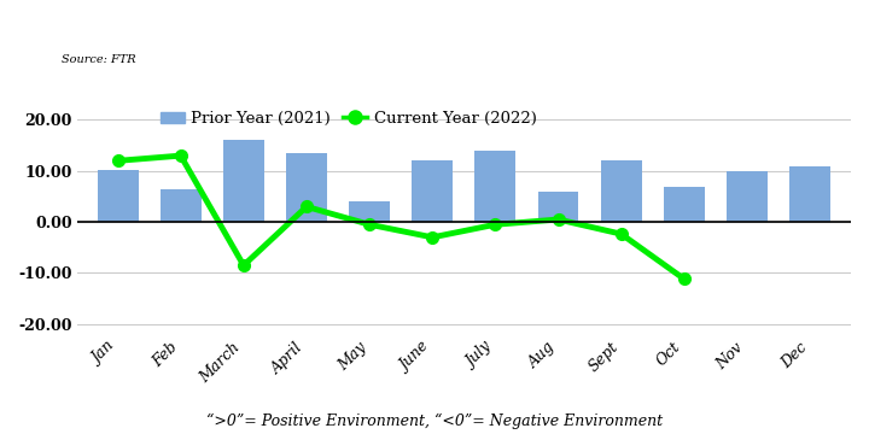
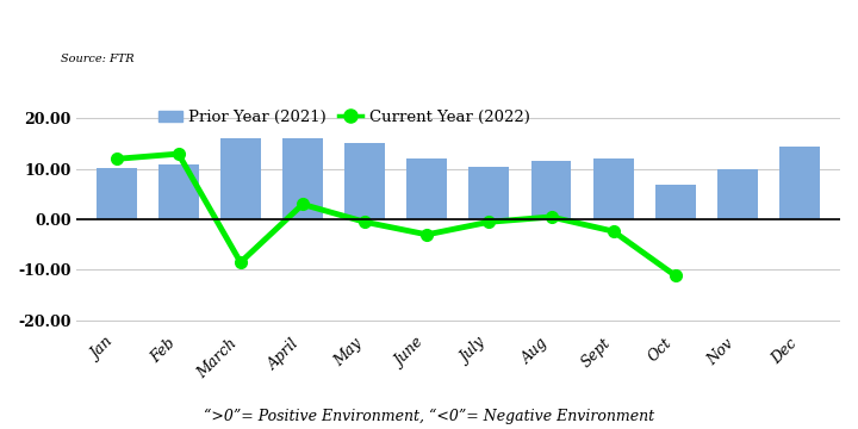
Prior Year (2021)/Feb: 6.5 -> 11.0
Prior Year (2021)/April: 13.5 -> 16.0
Prior Year (2021)/May: 4.0 -> 15.2
Prior Year (2021)/July: 14.0 -> 10.5
Prior Year (2021)/Aug: 6.0 -> 11.5
Prior Year (2021)/Dec: 11.0 -> 14.5
